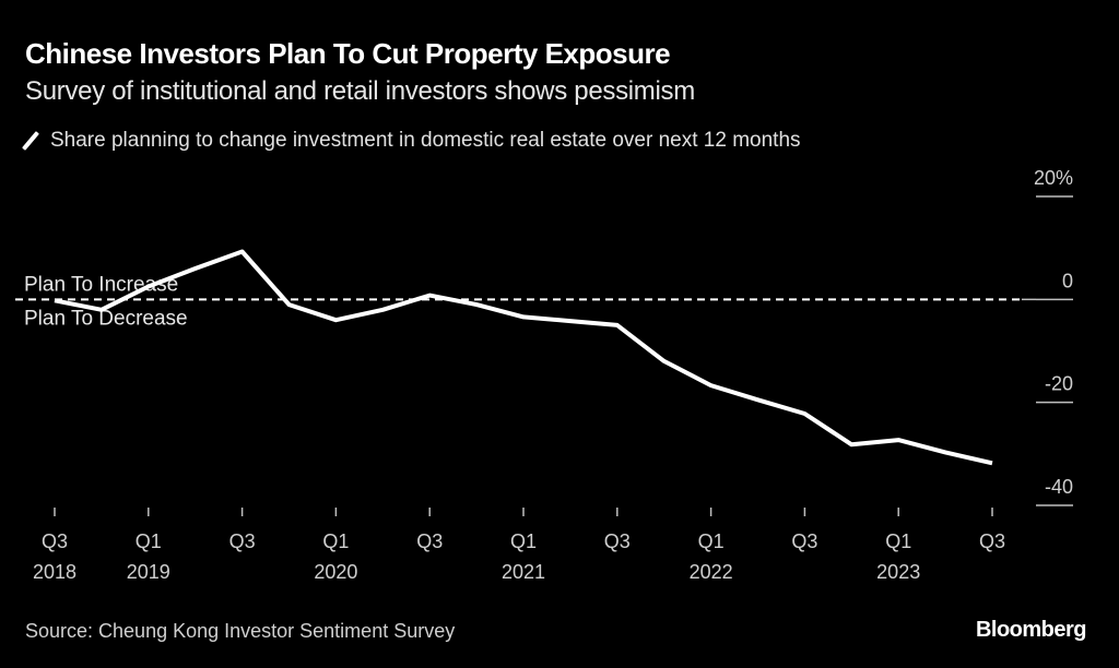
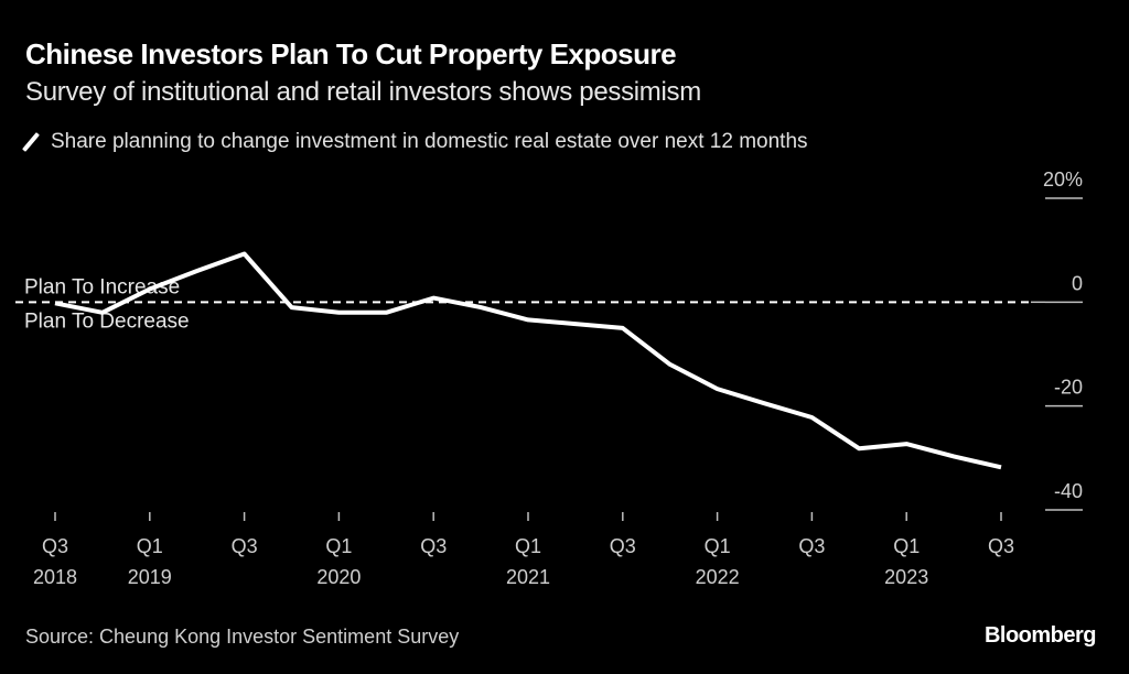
Q1 2020: -4% -> -2%
